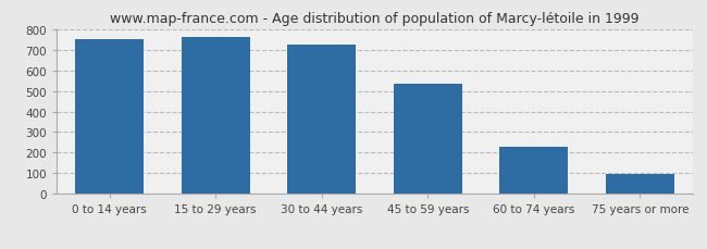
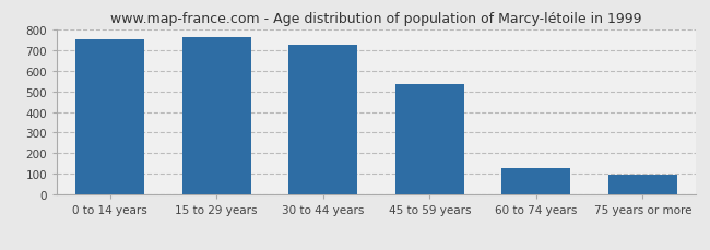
60 to 74 years: 230 -> 130
